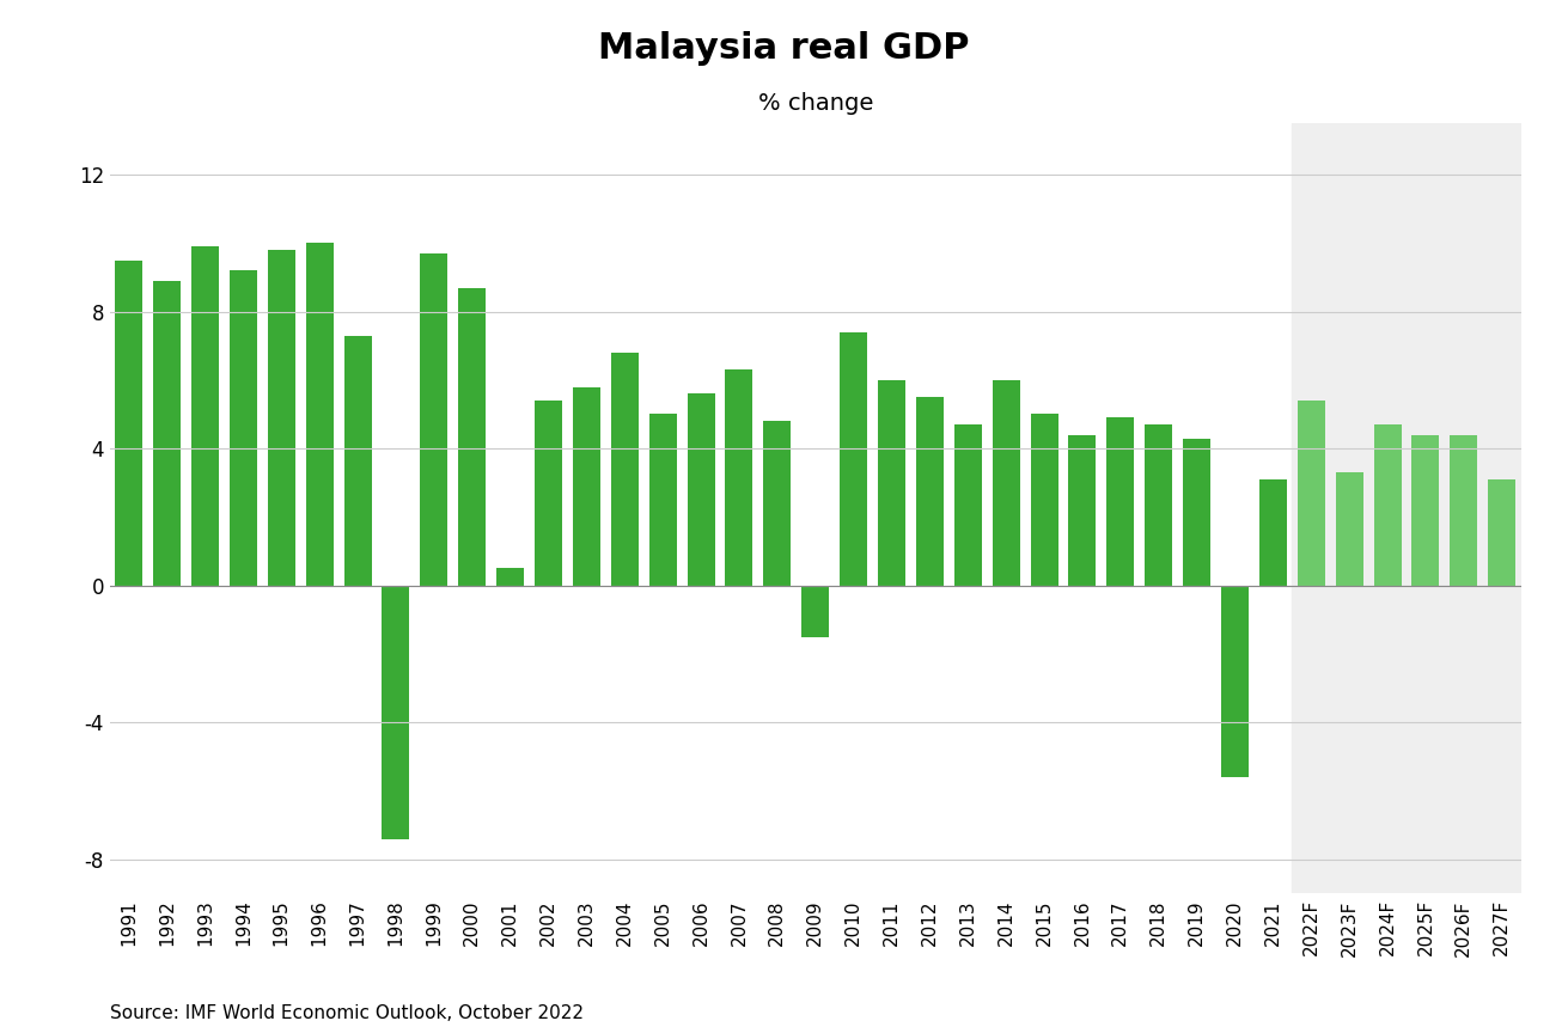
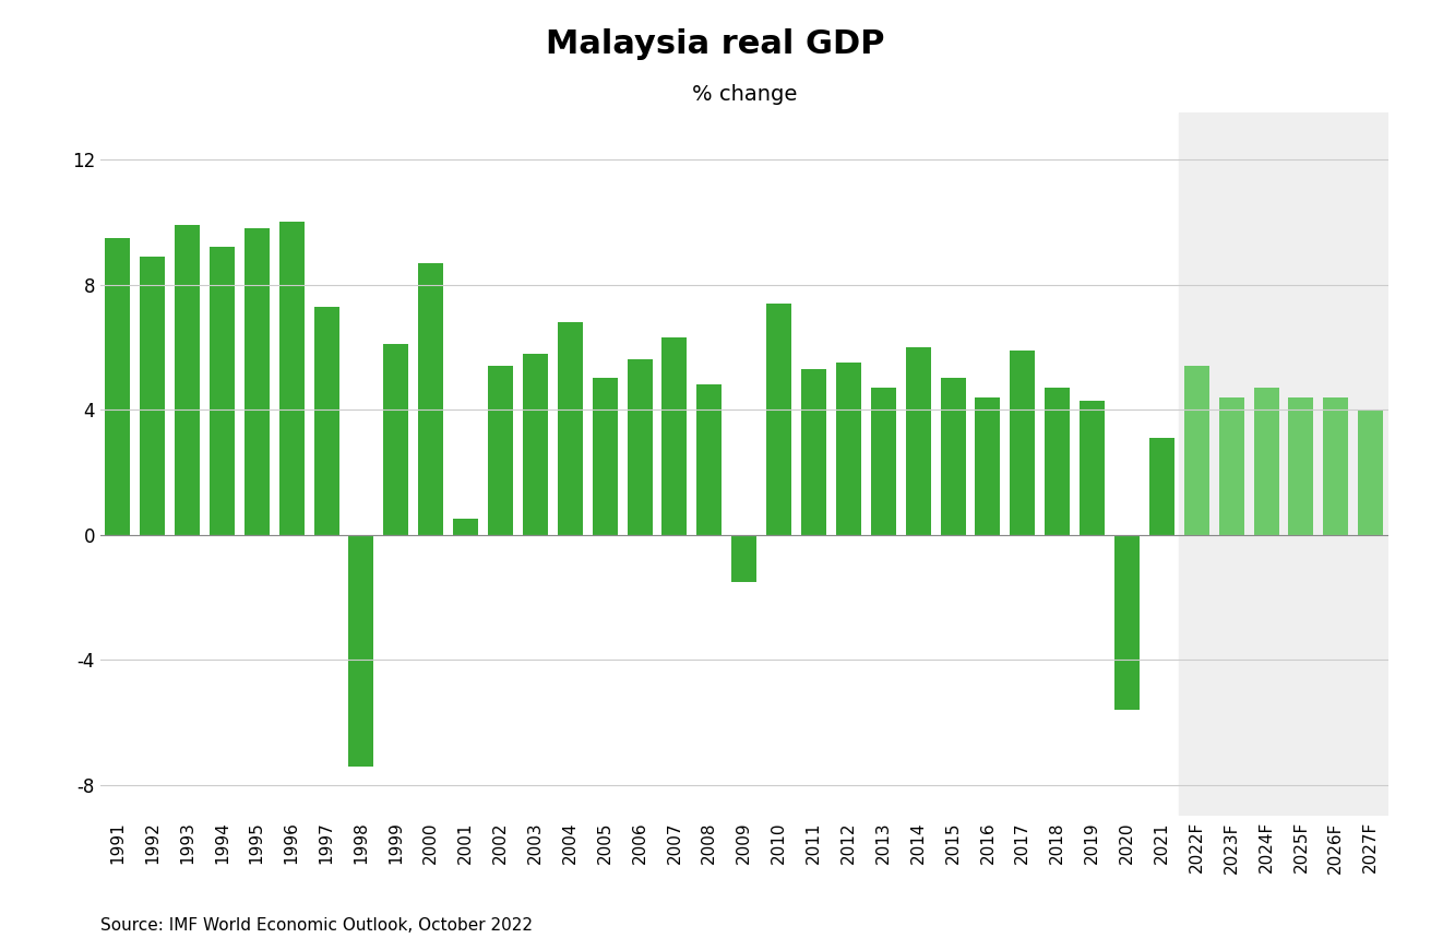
1999: 9.7 -> 6.1
2011: 6.0 -> 5.3
2017: 4.9 -> 5.9
2023F: 3.3 -> 4.4
2027F: 3.1 -> 4.0
